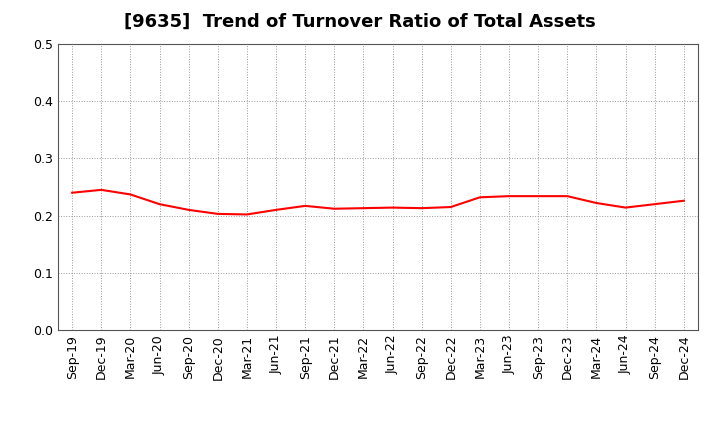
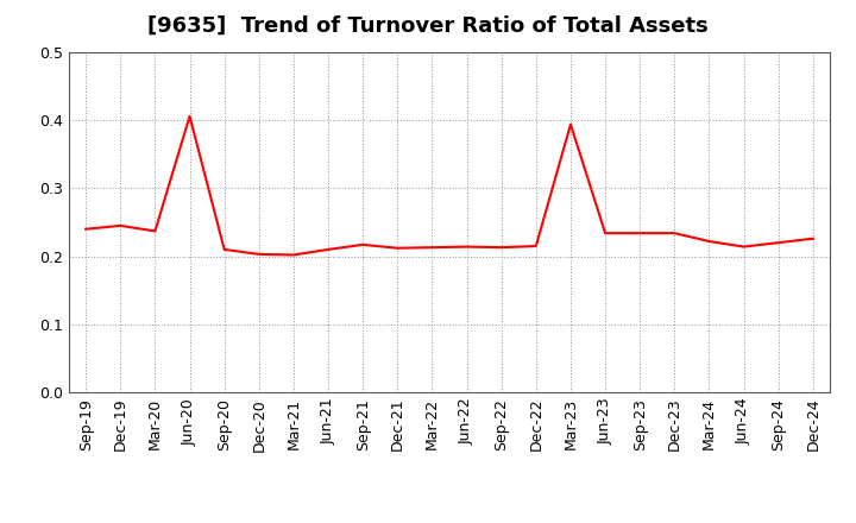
Jun-20: 0.220 -> 0.406
Mar-23: 0.232 -> 0.394
